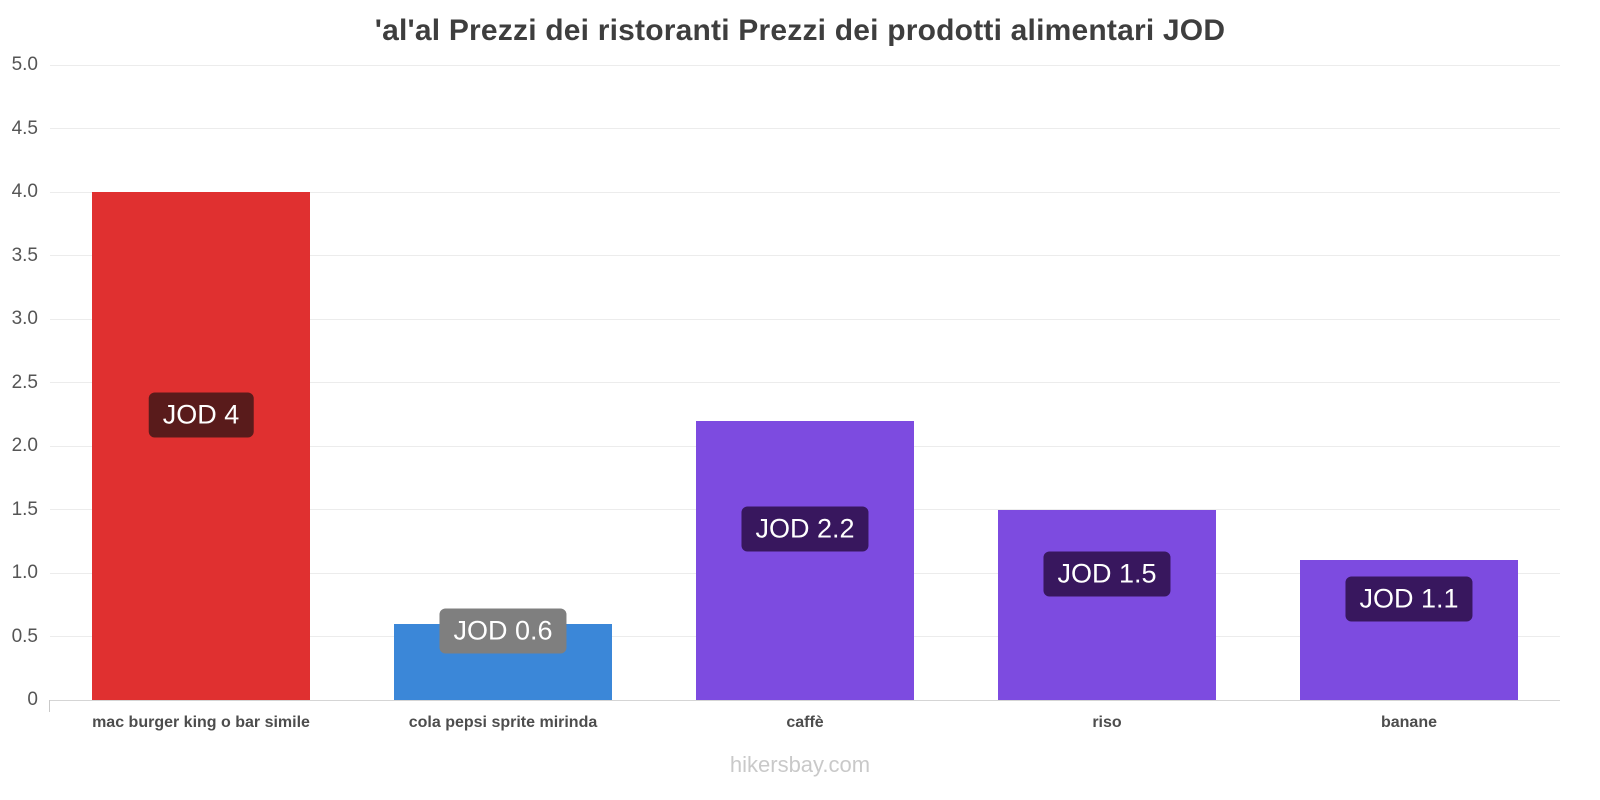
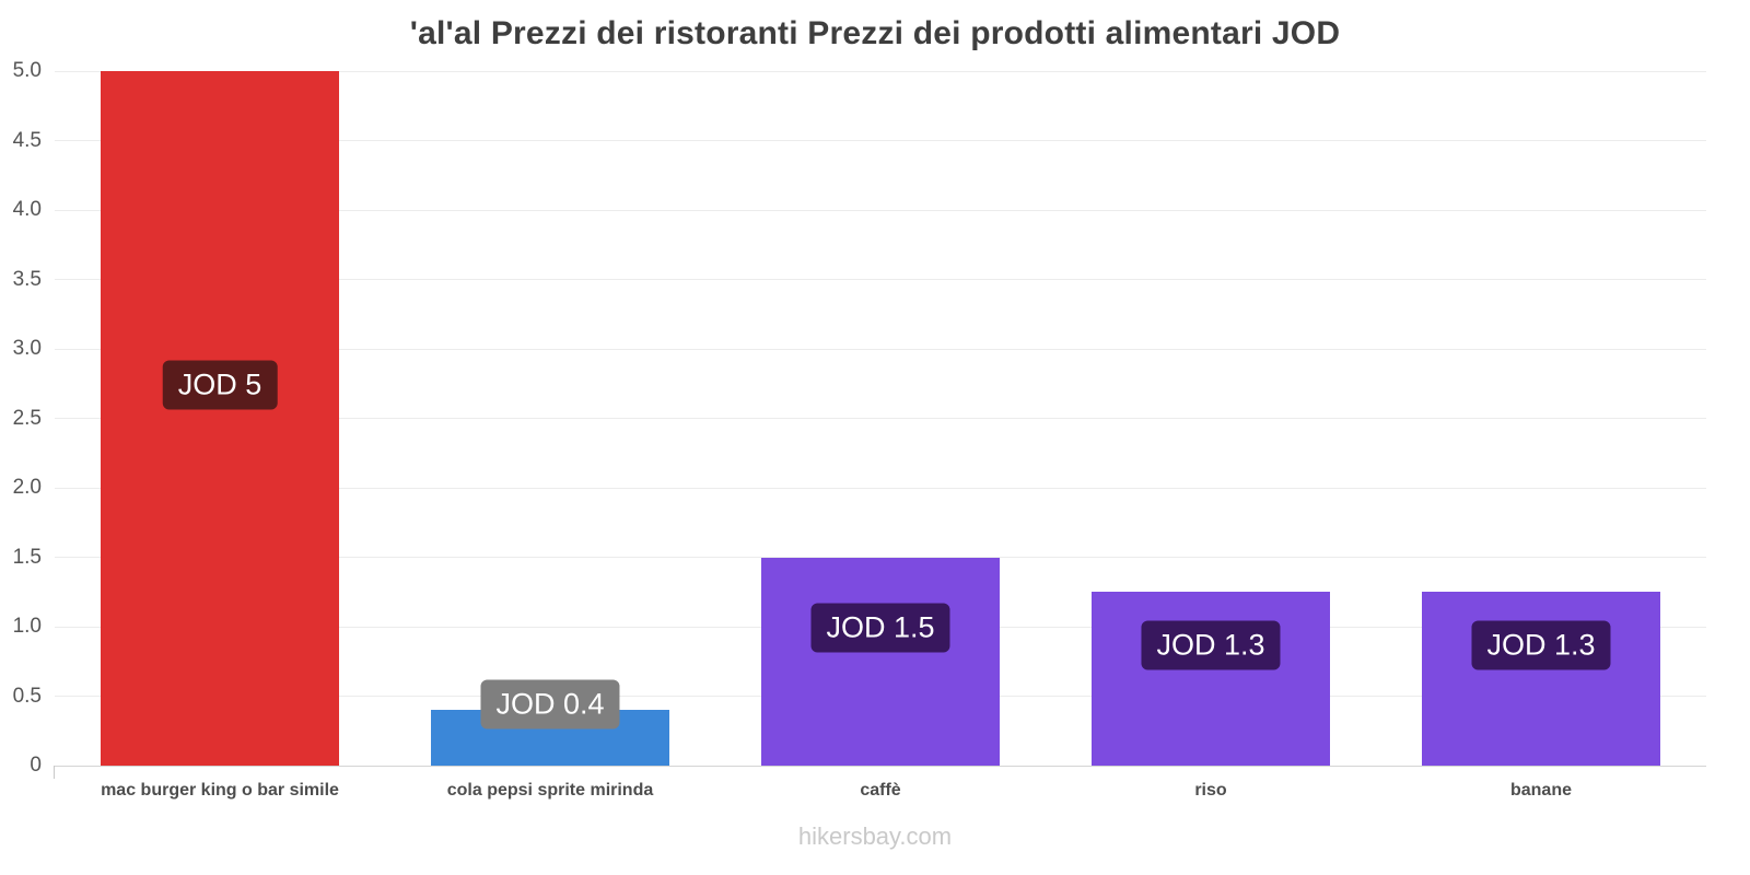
mac burger king o bar simile: 4 -> 5
cola pepsi sprite mirinda: 0.6 -> 0.4
caffè: 2.2 -> 1.5
riso: 1.5 -> 1.3
banane: 1.1 -> 1.3
